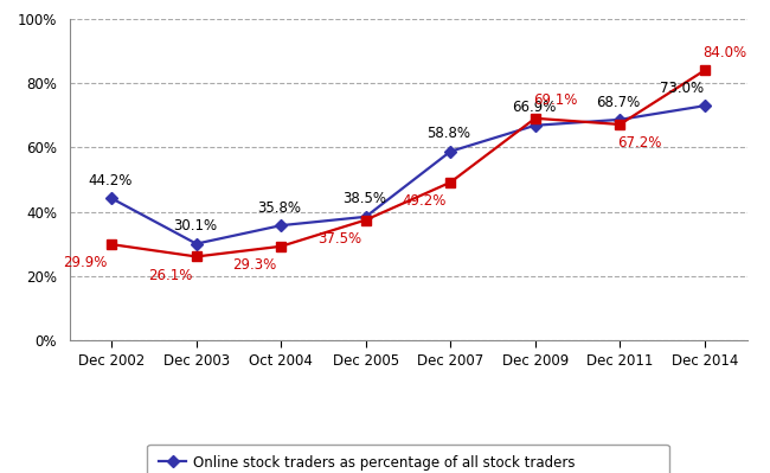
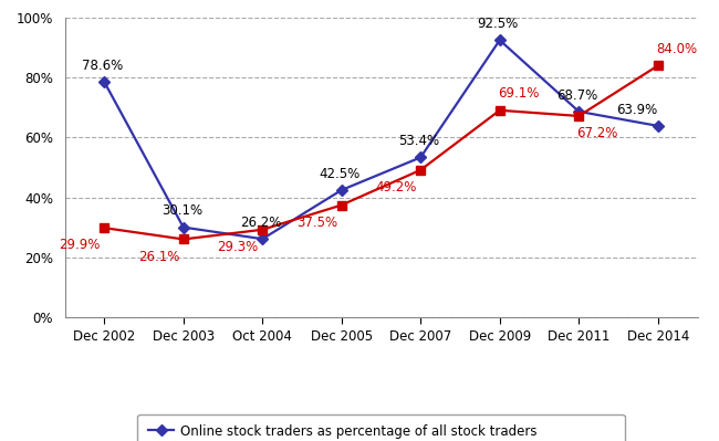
Online stock traders as percentage of all stock traders/Dec 2002: 44.2% -> 78.6%
Online stock traders as percentage of all stock traders/Oct 2004: 35.8% -> 26.2%
Online stock traders as percentage of all stock traders/Dec 2005: 38.5% -> 42.5%
Online stock traders as percentage of all stock traders/Dec 2007: 58.8% -> 53.4%
Online stock traders as percentage of all stock traders/Dec 2009: 66.9% -> 92.5%
Online stock traders as percentage of all stock traders/Dec 2014: 73.0% -> 63.9%
